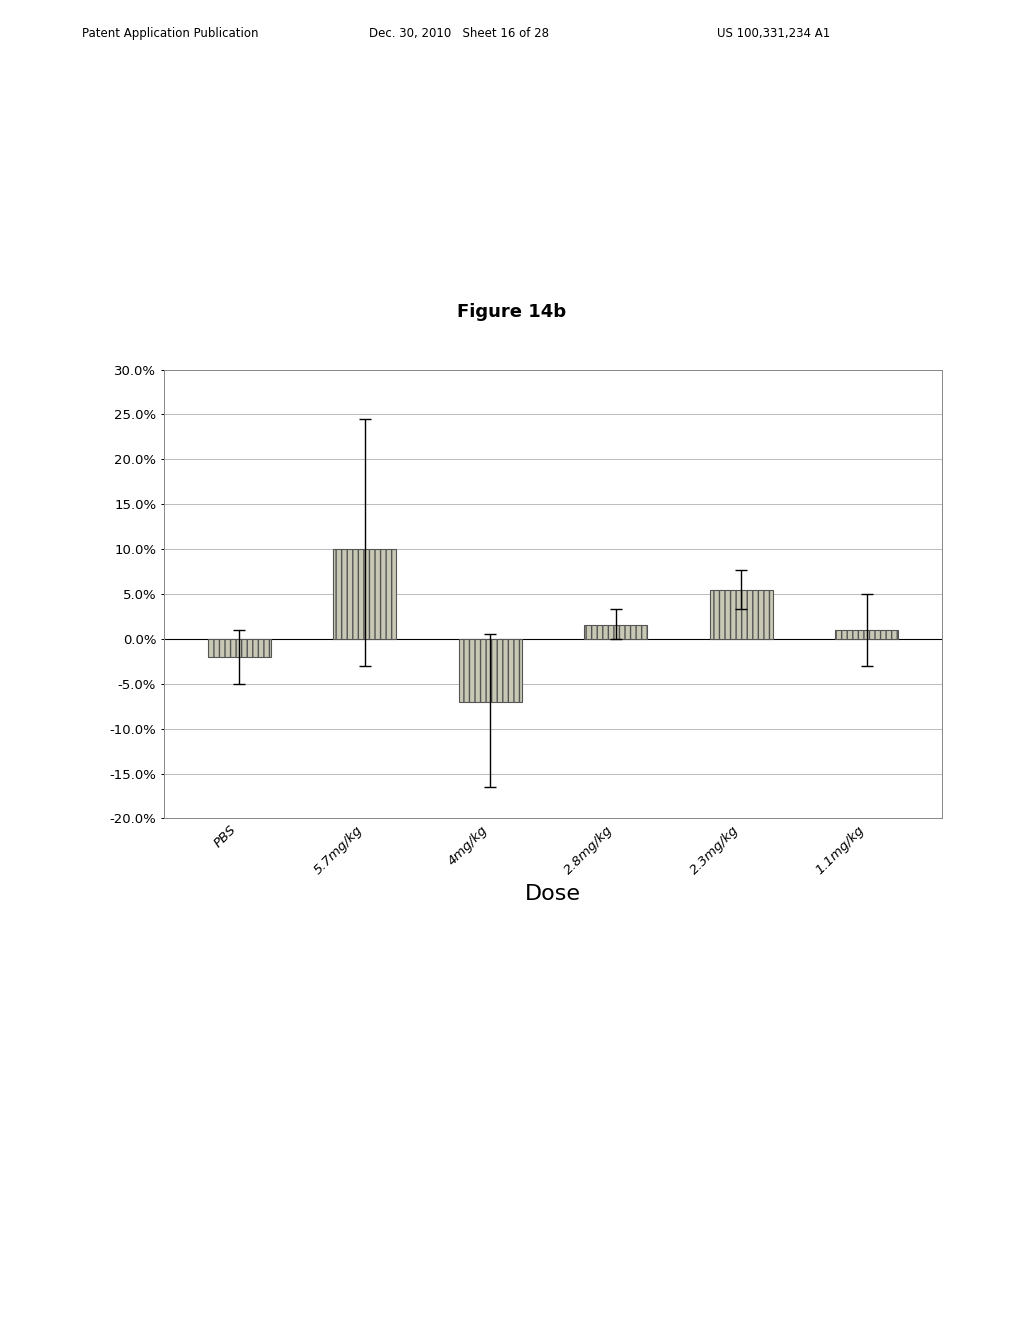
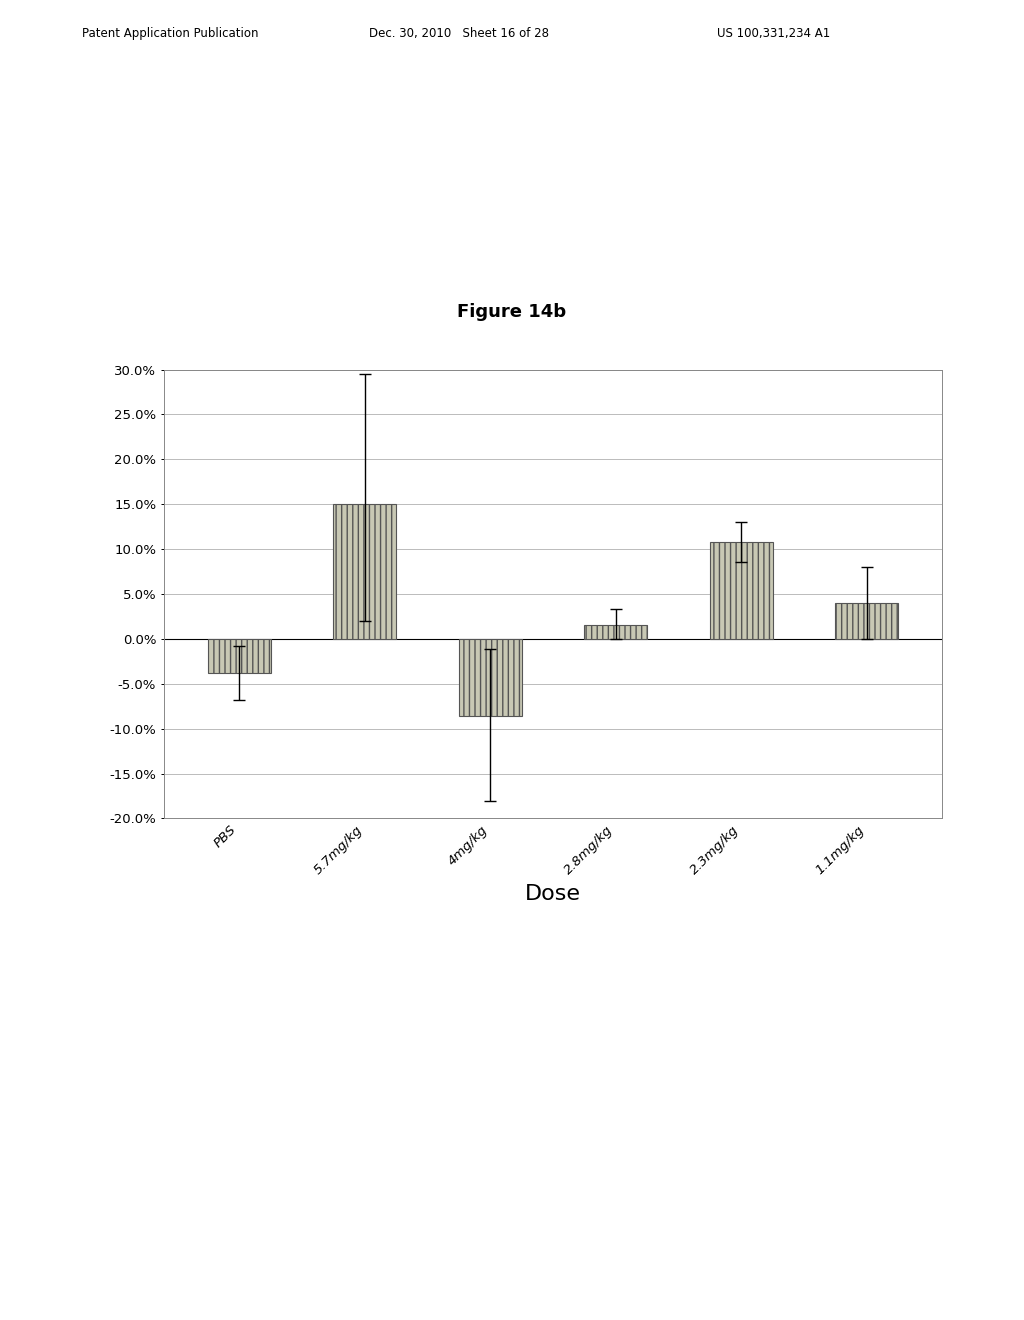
PBS: -2.0% -> -3.8%
5.7mg/kg: 10.0% -> 15.0%
4mg/kg: -7.0% -> -8.6%
2.3mg/kg: 5.5% -> 10.8%
1.1mg/kg: 1.0% -> 4.0%
